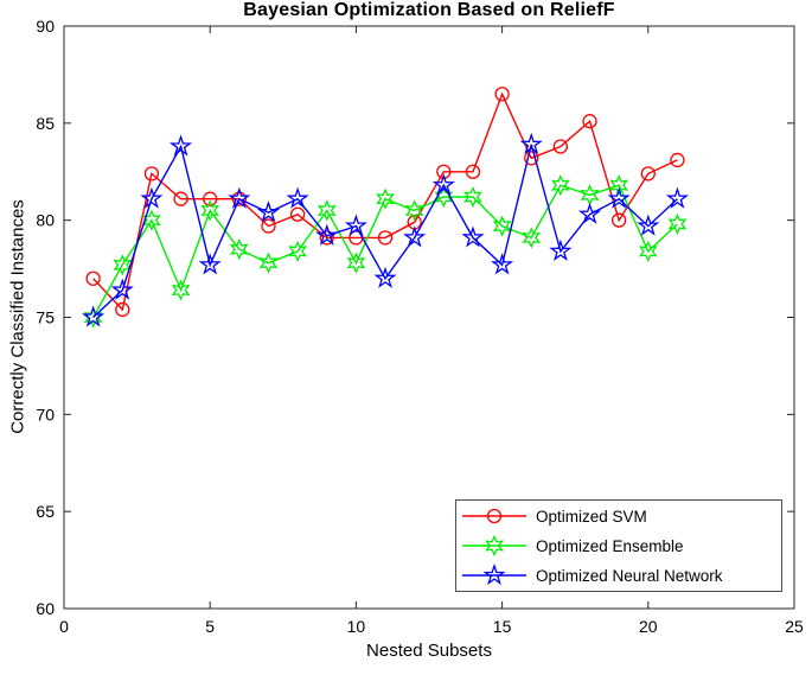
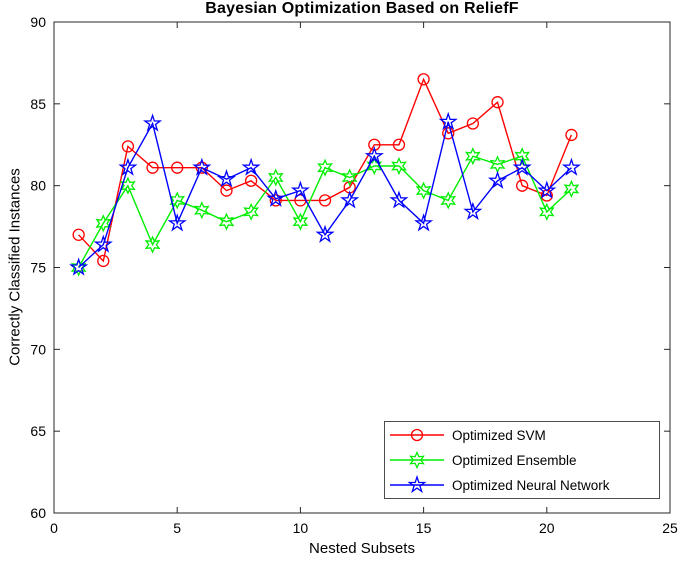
Optimized Ensemble/5: 80.5 -> 79.1
Optimized SVM/20: 82.4 -> 79.4
